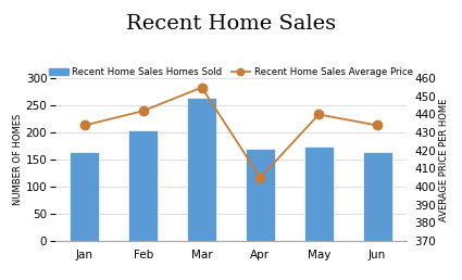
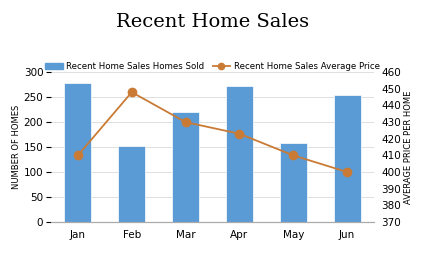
Recent Home Sales Homes Sold/Jan: 165 -> 278
Recent Home Sales Average Price/Jan: 434 -> 410
Recent Home Sales Homes Sold/Feb: 205 -> 152
Recent Home Sales Average Price/Feb: 442 -> 448
Recent Home Sales Homes Sold/Mar: 265 -> 220
Recent Home Sales Average Price/Mar: 455 -> 430
Recent Home Sales Homes Sold/Apr: 170 -> 272
Recent Home Sales Average Price/Apr: 405 -> 423
Recent Home Sales Homes Sold/May: 175 -> 158
Recent Home Sales Average Price/May: 440 -> 410
Recent Home Sales Homes Sold/Jun: 165 -> 255
Recent Home Sales Average Price/Jun: 434 -> 400
